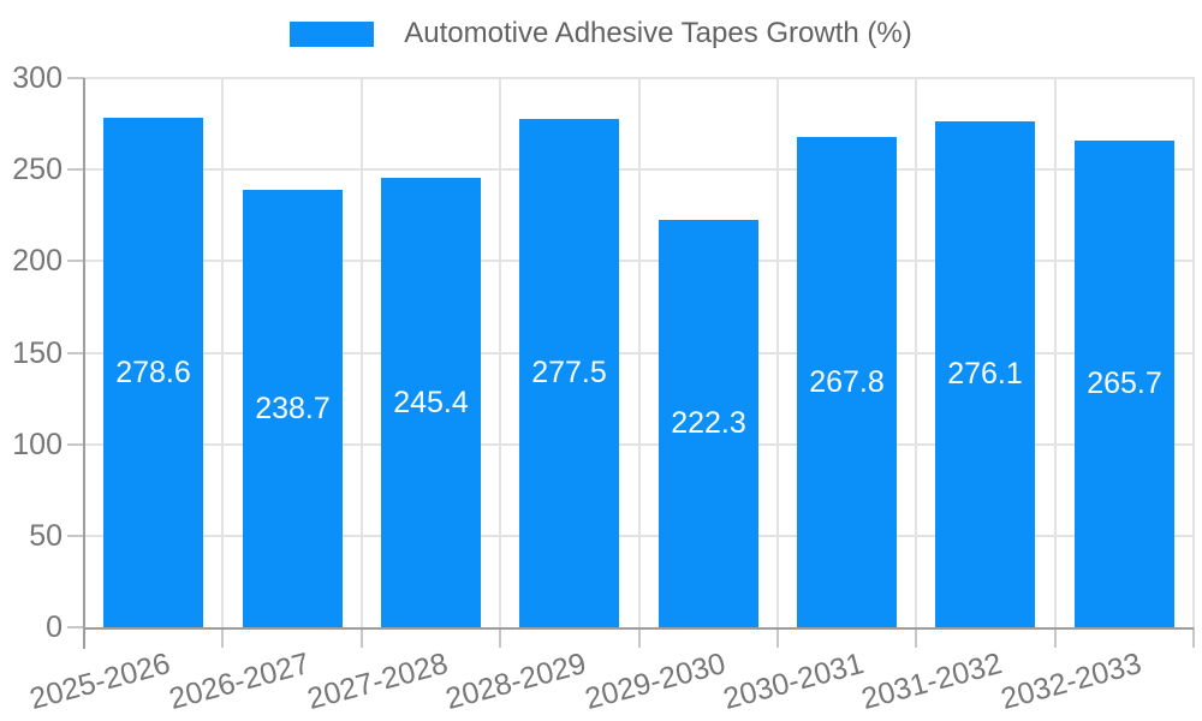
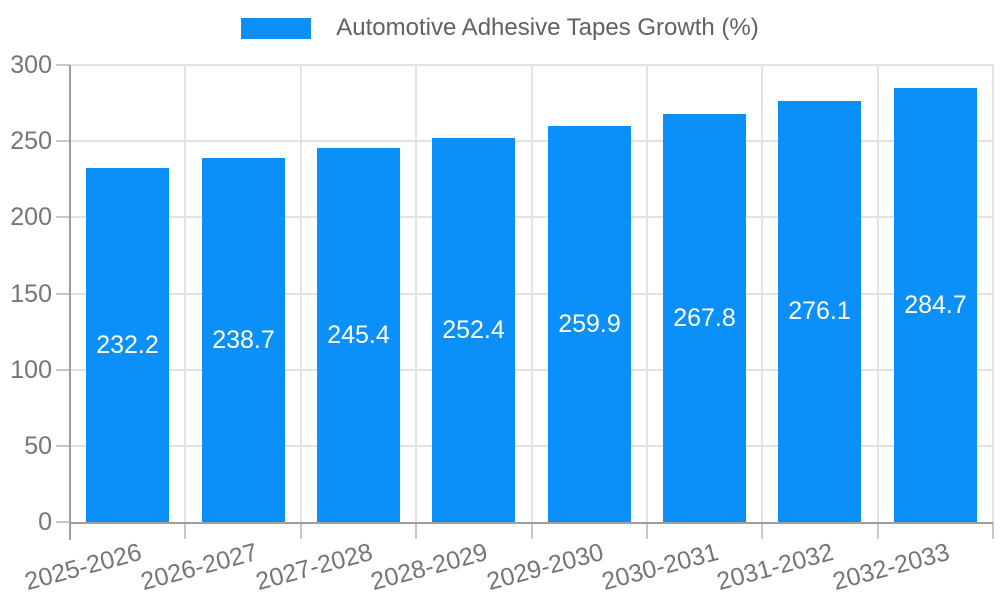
2025-2026: 278.6 -> 232.2
2028-2029: 277.5 -> 252.4
2029-2030: 222.3 -> 259.9
2032-2033: 265.7 -> 284.7
